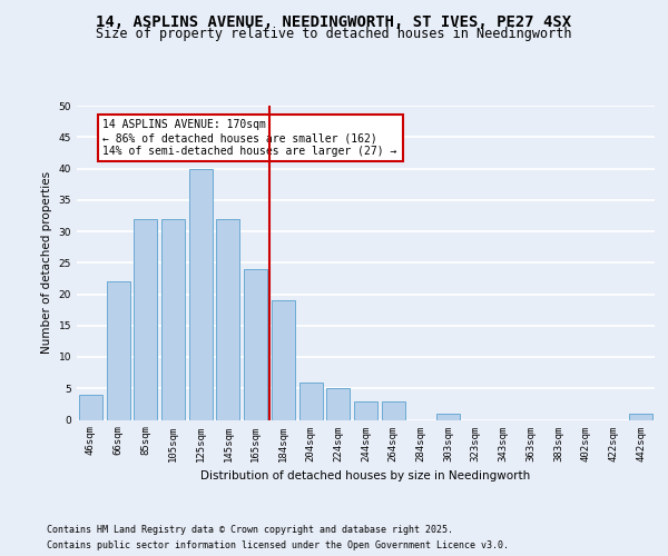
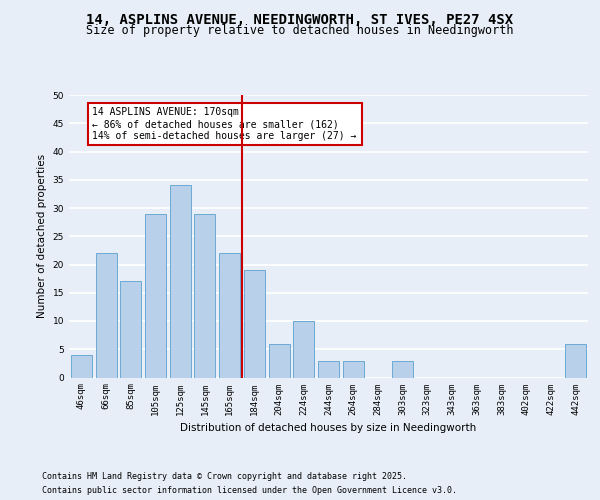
85sqm: 32 -> 17
105sqm: 32 -> 29
125sqm: 40 -> 34
145sqm: 32 -> 29
165sqm: 24 -> 22
224sqm: 5 -> 10
303sqm: 1 -> 3
442sqm: 1 -> 6
